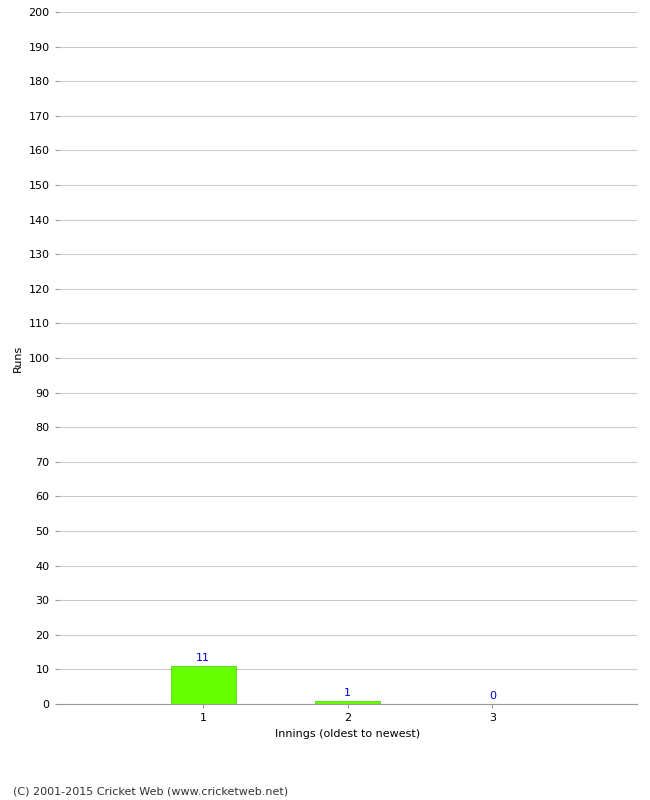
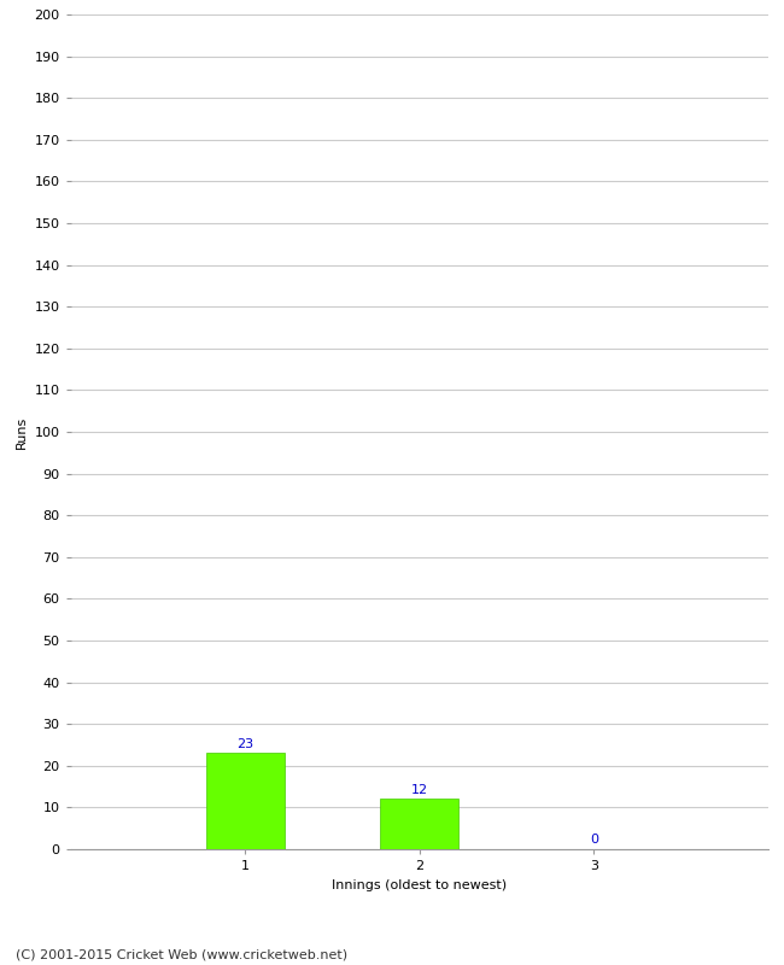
1: 11 -> 23
2: 1 -> 12
